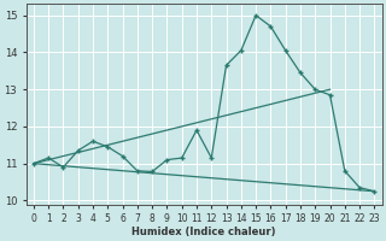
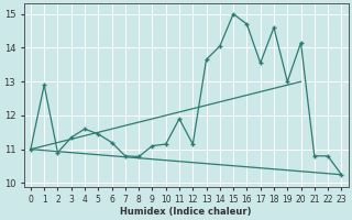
1: 11.15 -> 12.90
17: 14.05 -> 13.55
18: 13.45 -> 14.60
20: 12.85 -> 14.15
22: 10.35 -> 10.80
